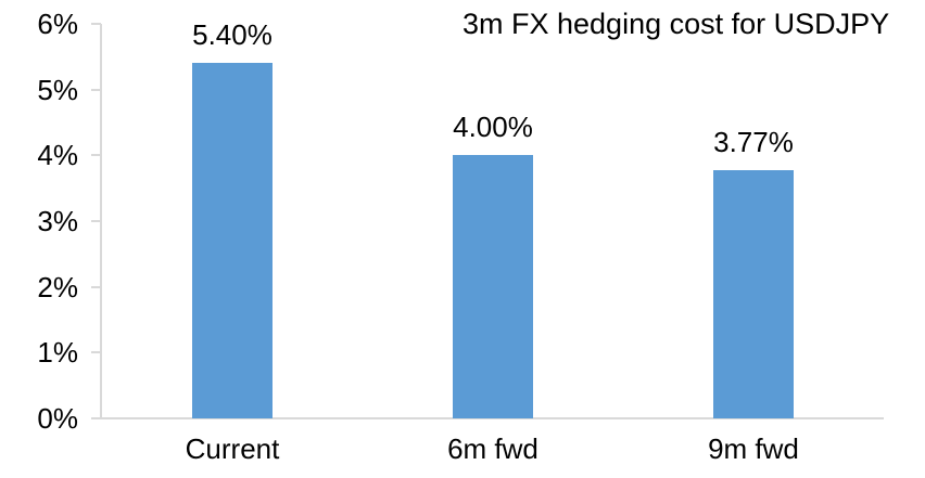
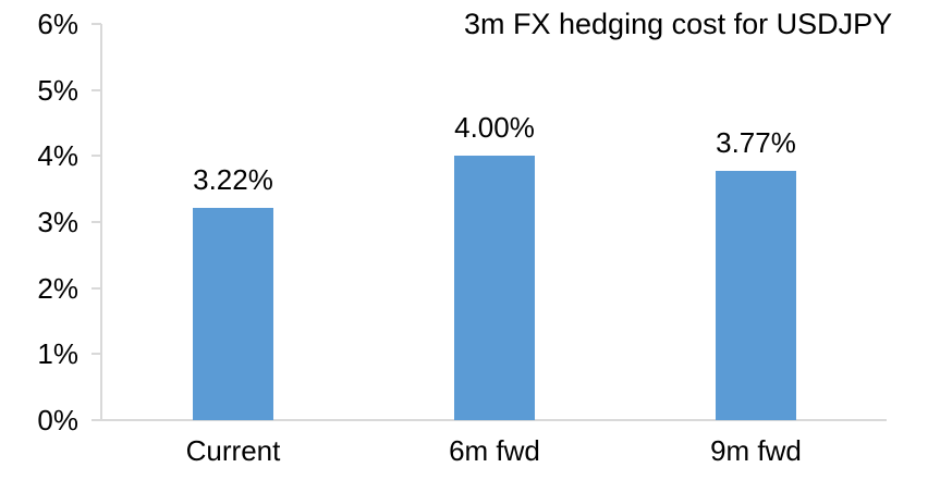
Current: 5.40% -> 3.22%
